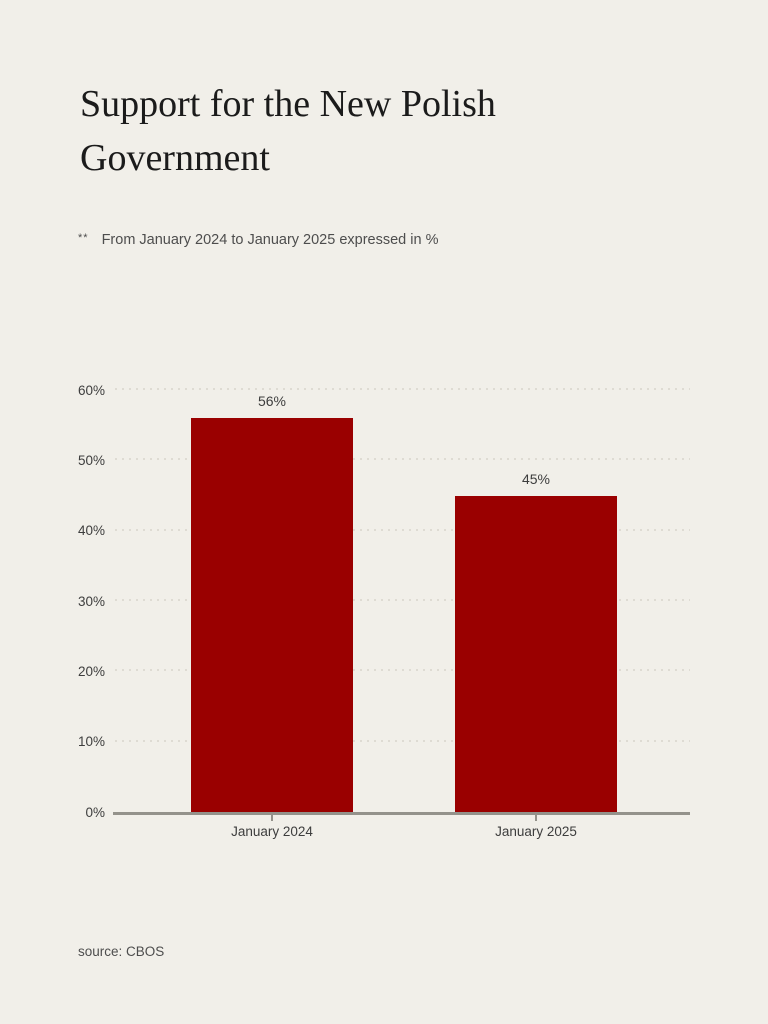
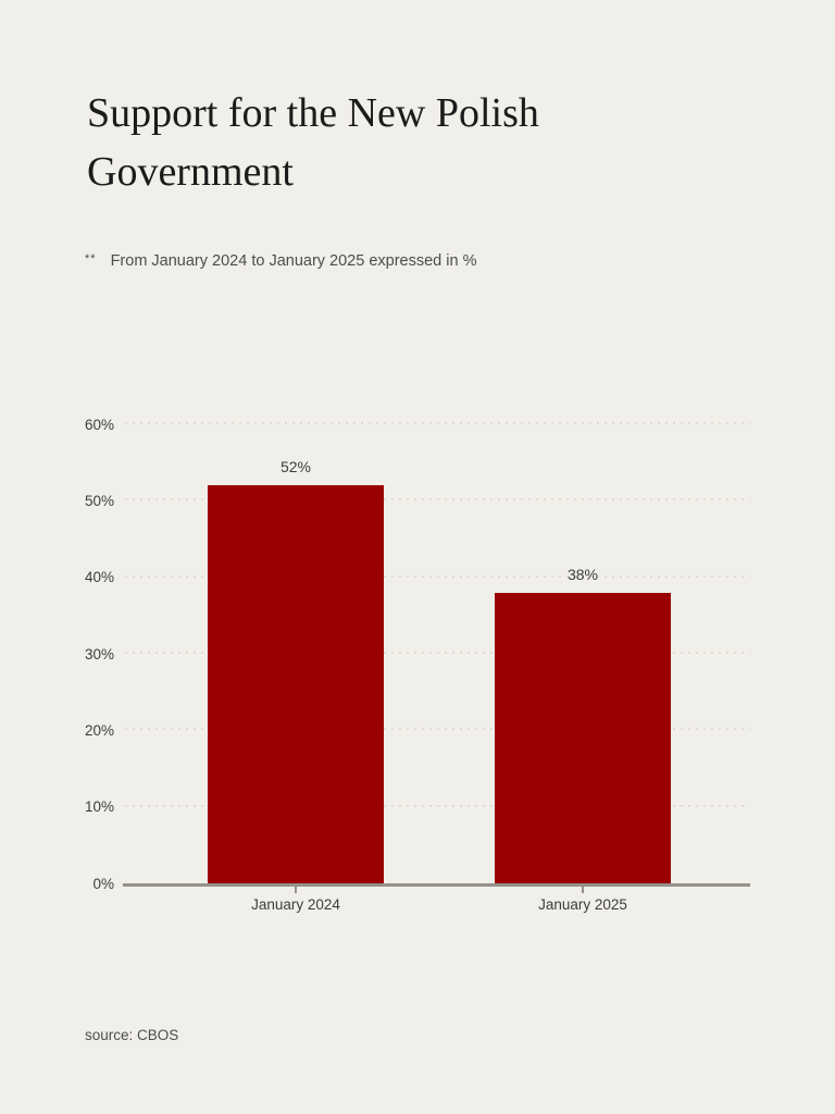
January 2024: 56% -> 52%
January 2025: 45% -> 38%
